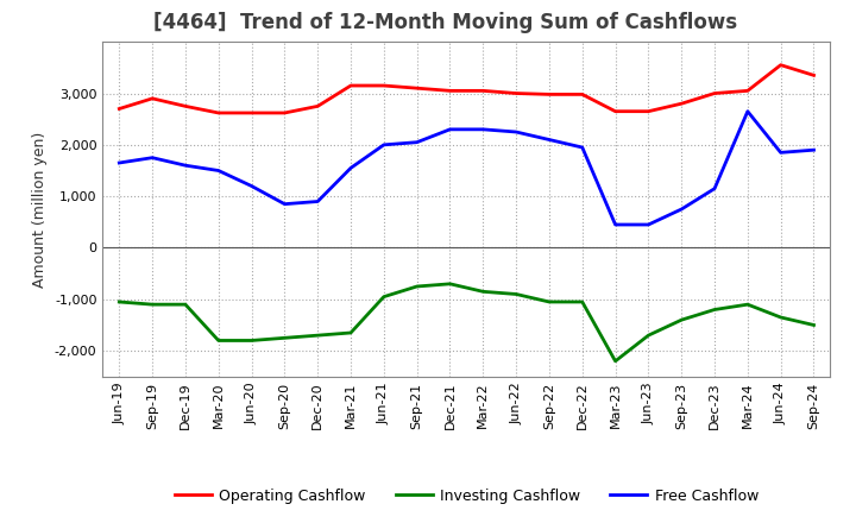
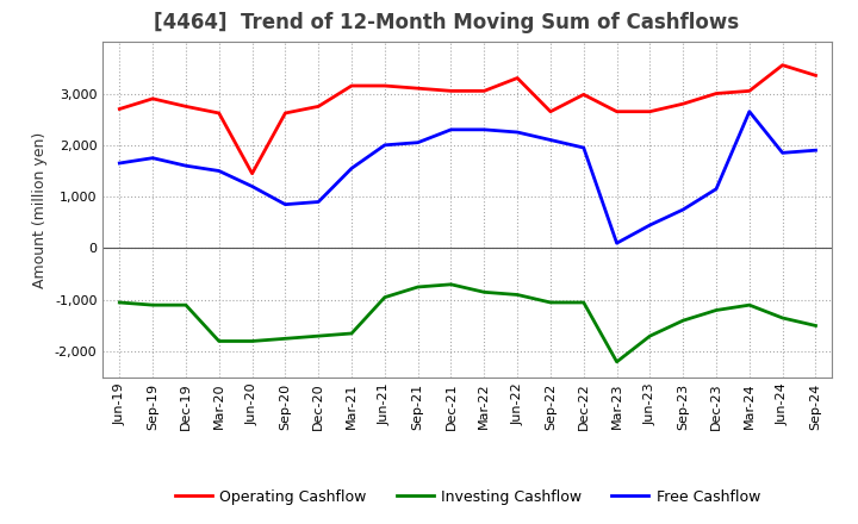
Operating Cashflow/Jun-20: 2,620 -> 1,450
Operating Cashflow/Jun-22: 3,000 -> 3,300
Operating Cashflow/Sep-22: 2,980 -> 2,650
Free Cashflow/Mar-23: 450 -> 100
